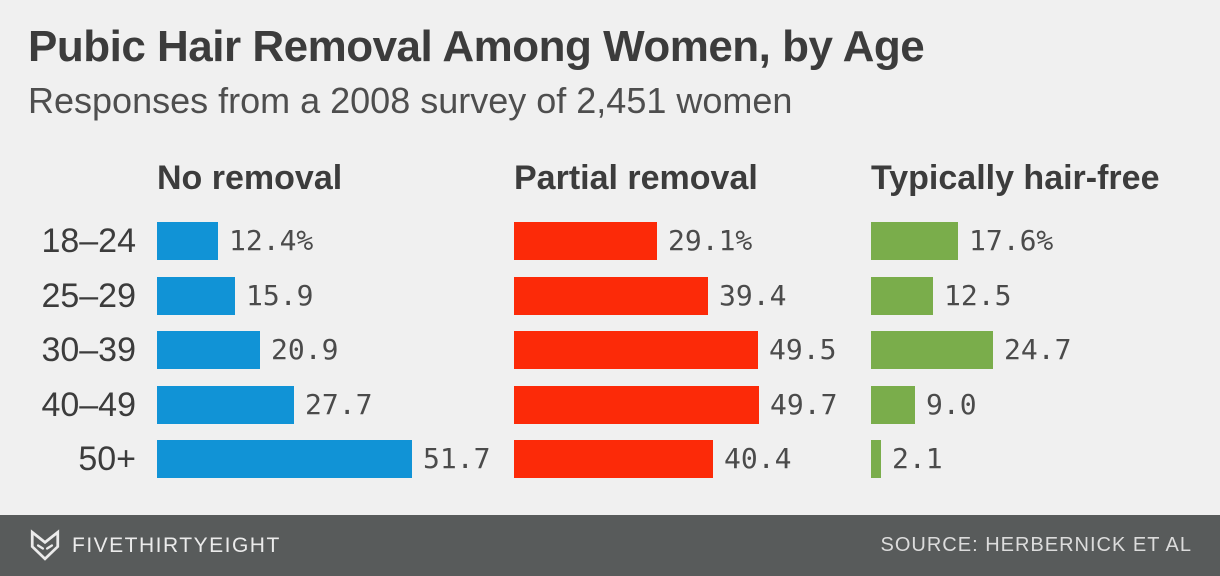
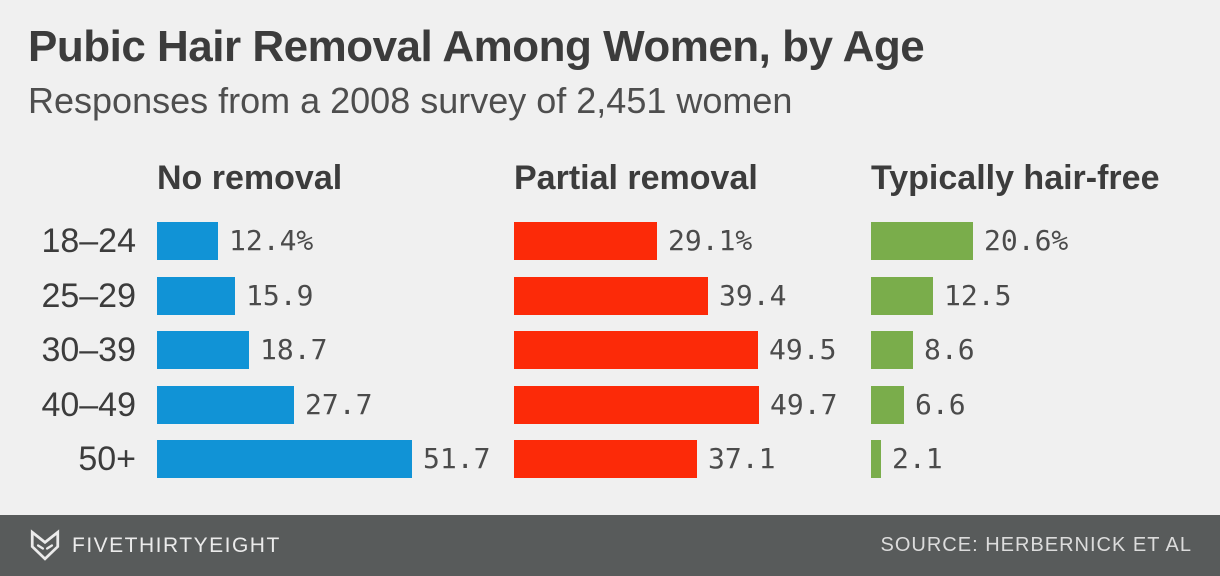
Typically hair-free/18–24: 17.6% -> 20.6%
No removal/30–39: 20.9 -> 18.7
Typically hair-free/30–39: 24.7 -> 8.6
Typically hair-free/40–49: 9.0 -> 6.6
Partial removal/50+: 40.4 -> 37.1
